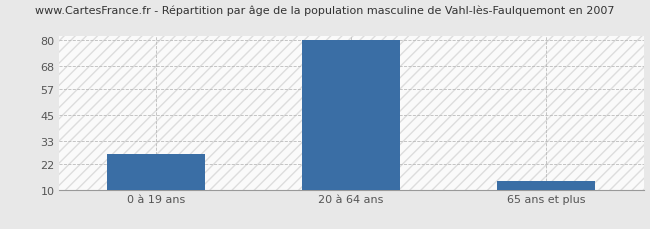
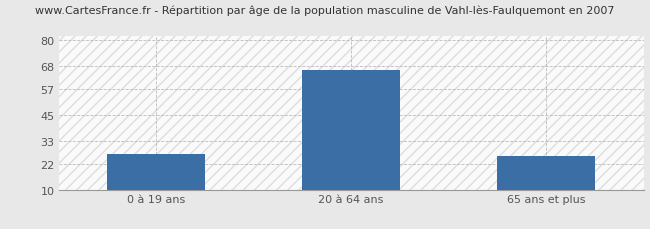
20 à 64 ans: 80 -> 66
65 ans et plus: 14 -> 26
